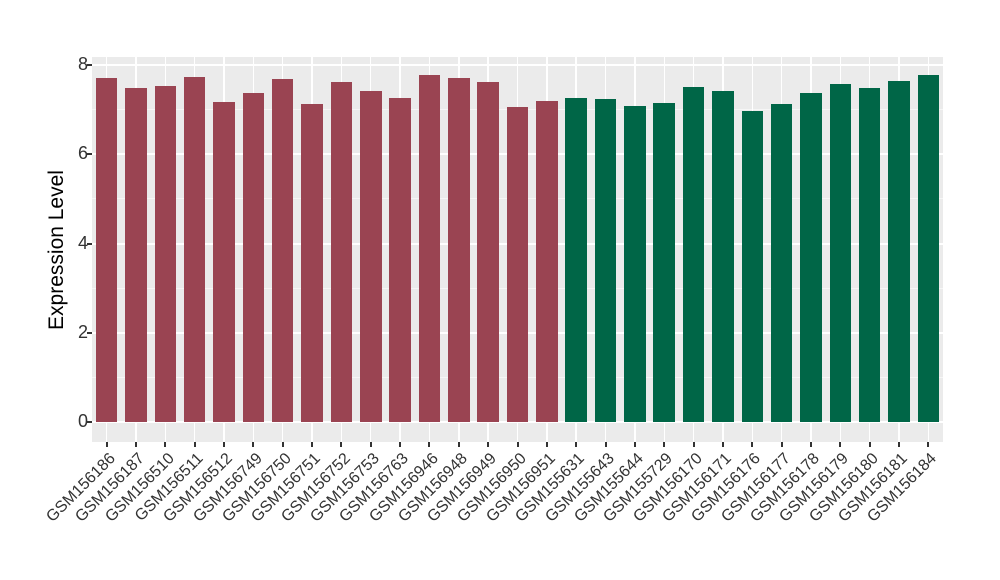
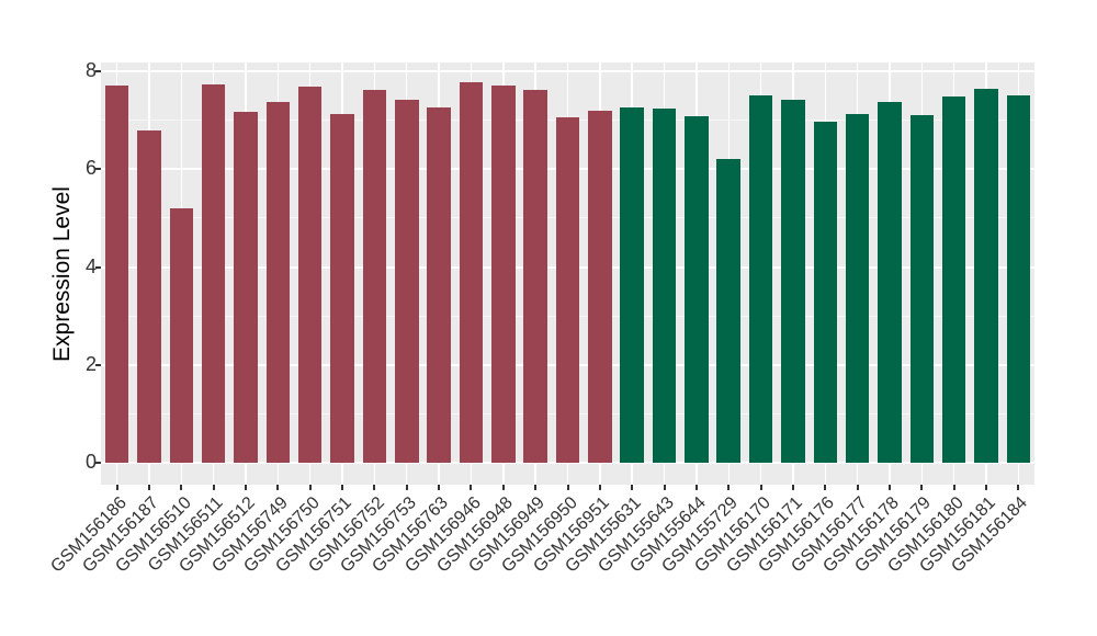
GSM156187: 7.5 -> 6.8
GSM156510: 7.5 -> 5.2
GSM155729: 7.1 -> 6.2
GSM156179: 7.6 -> 7.1
GSM156184: 7.8 -> 7.5
